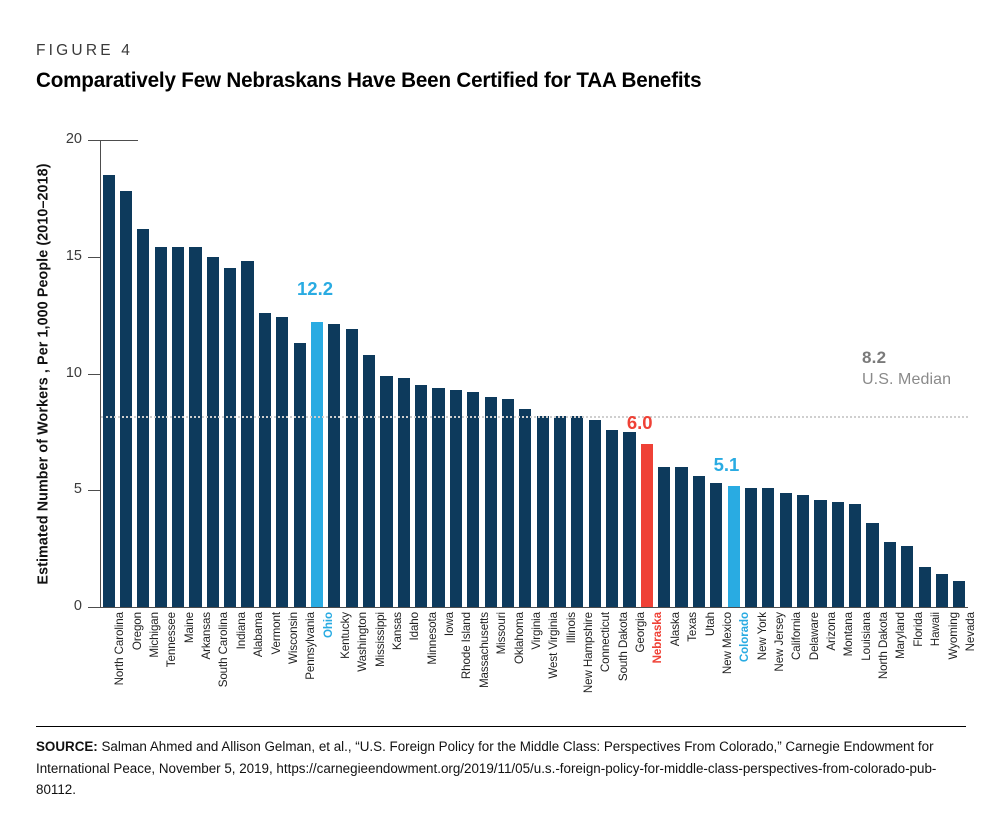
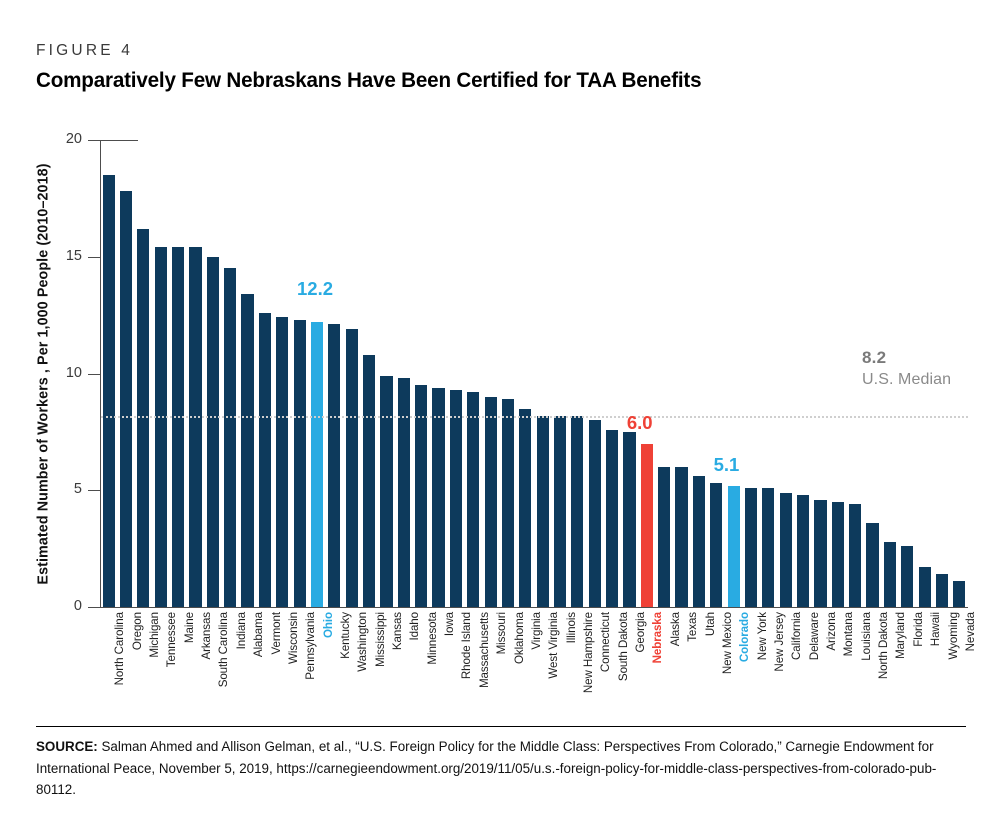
Alabama: 14.8 -> 13.4
Pennsylvania: 11.3 -> 12.3
